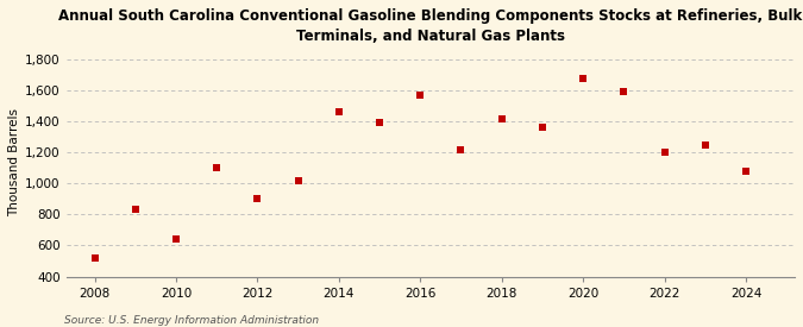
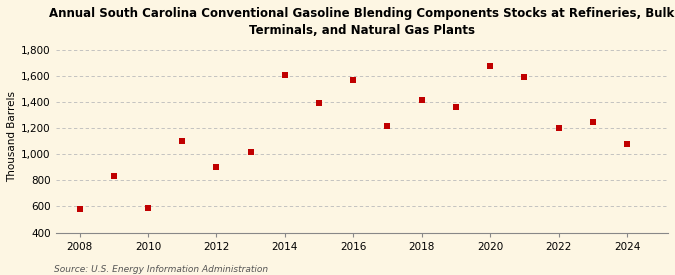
2008: 520 -> 580
2010: 640 -> 590
2014: 1,460 -> 1,610
